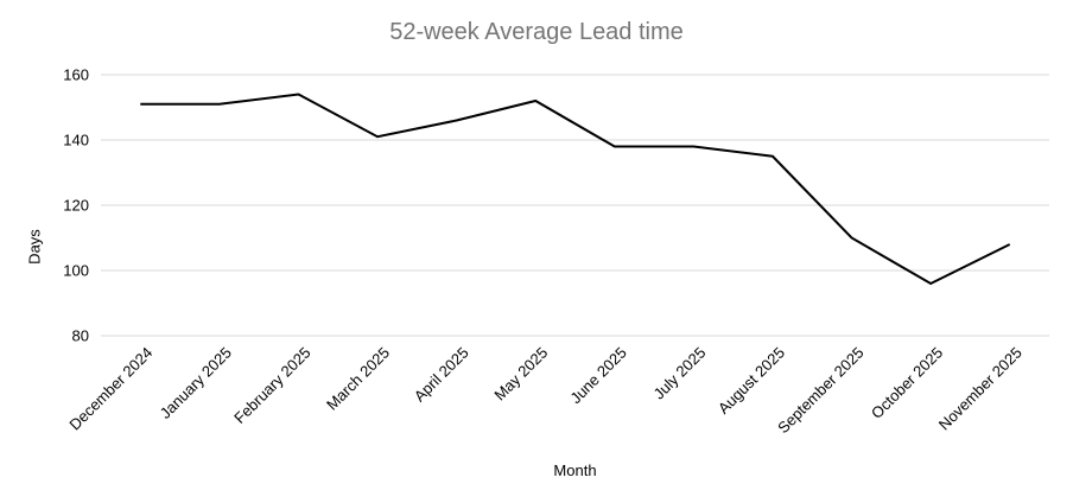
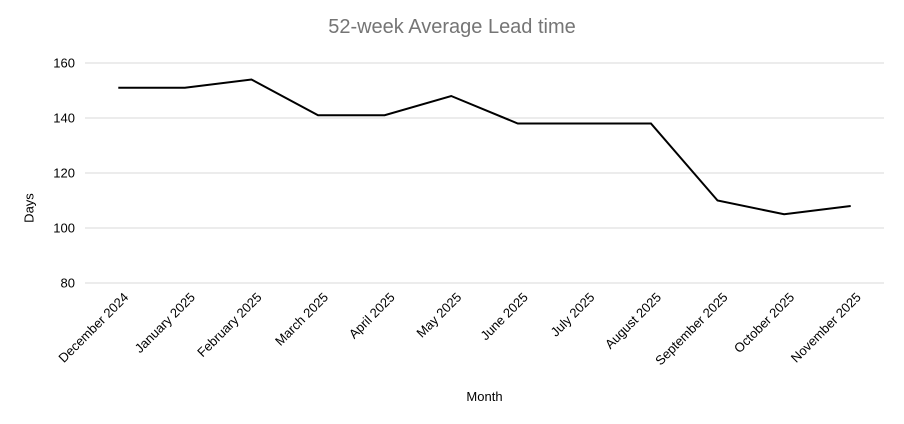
April 2025: 146 -> 141
May 2025: 152 -> 148
August 2025: 135 -> 138
October 2025: 96 -> 105
